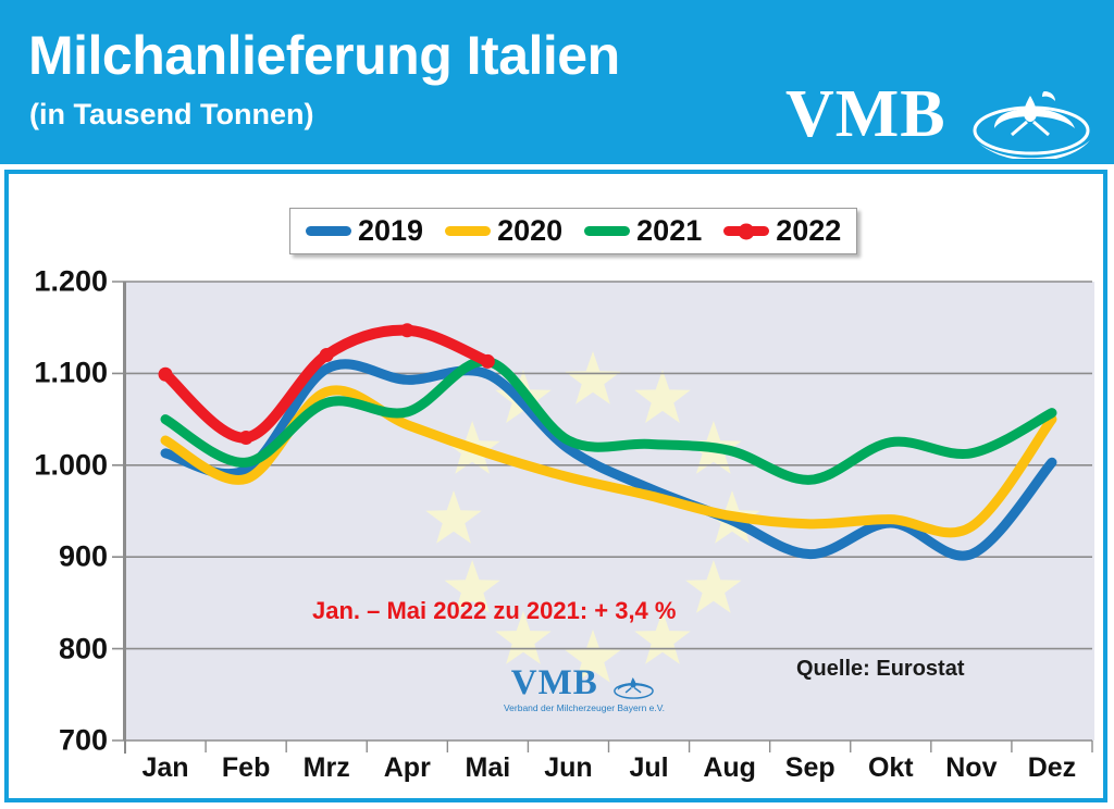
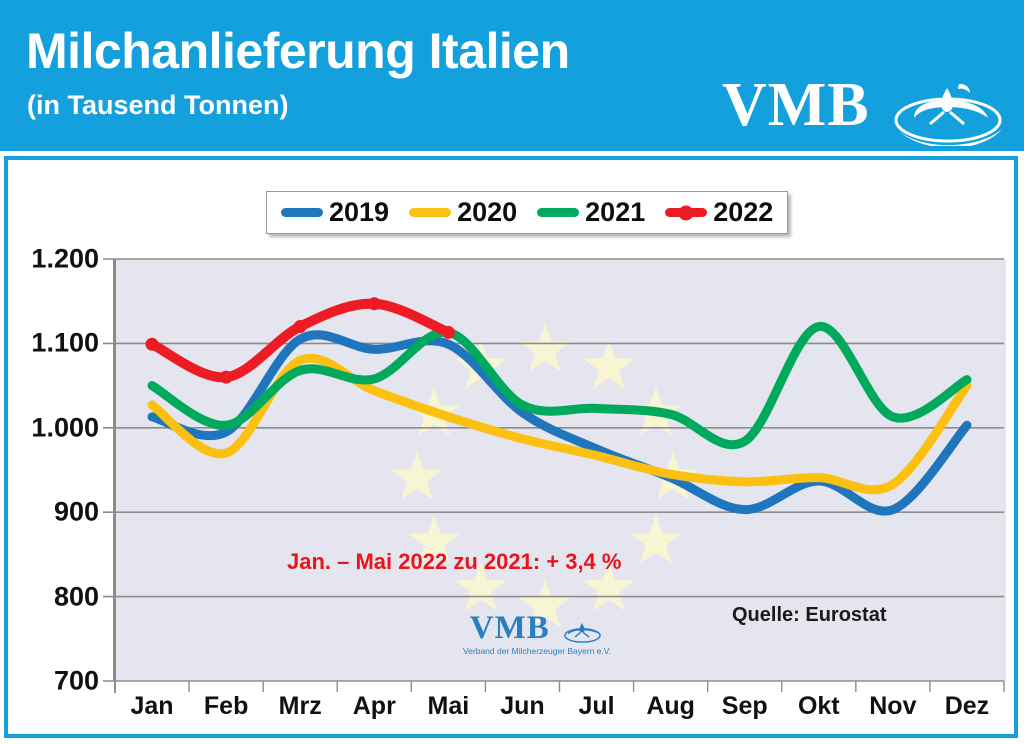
2020/Feb: 980 -> 970
2022/Feb: 1030 -> 1060
2021/Okt: 1020 -> 1120
